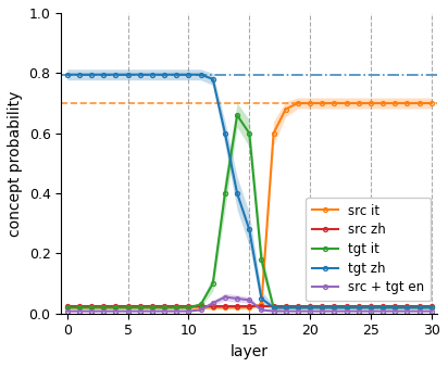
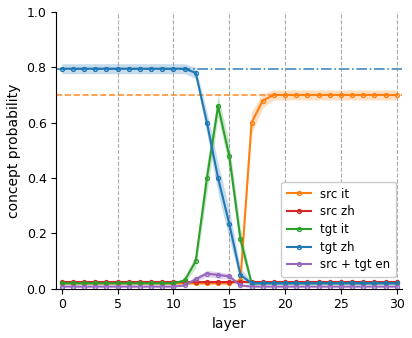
tgt it/15: 0.60 -> 0.48
tgt zh/15: 0.280 -> 0.235
